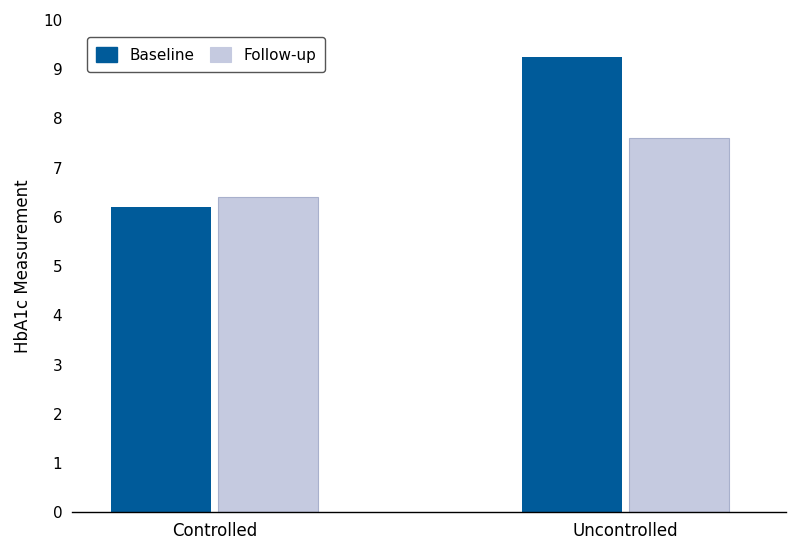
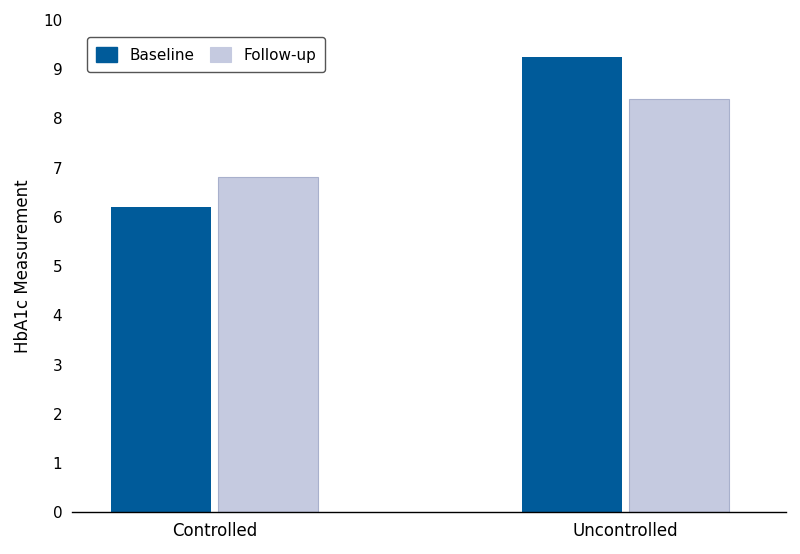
Follow-up/Controlled: 6.4 -> 6.8
Follow-up/Uncontrolled: 7.6 -> 8.4
